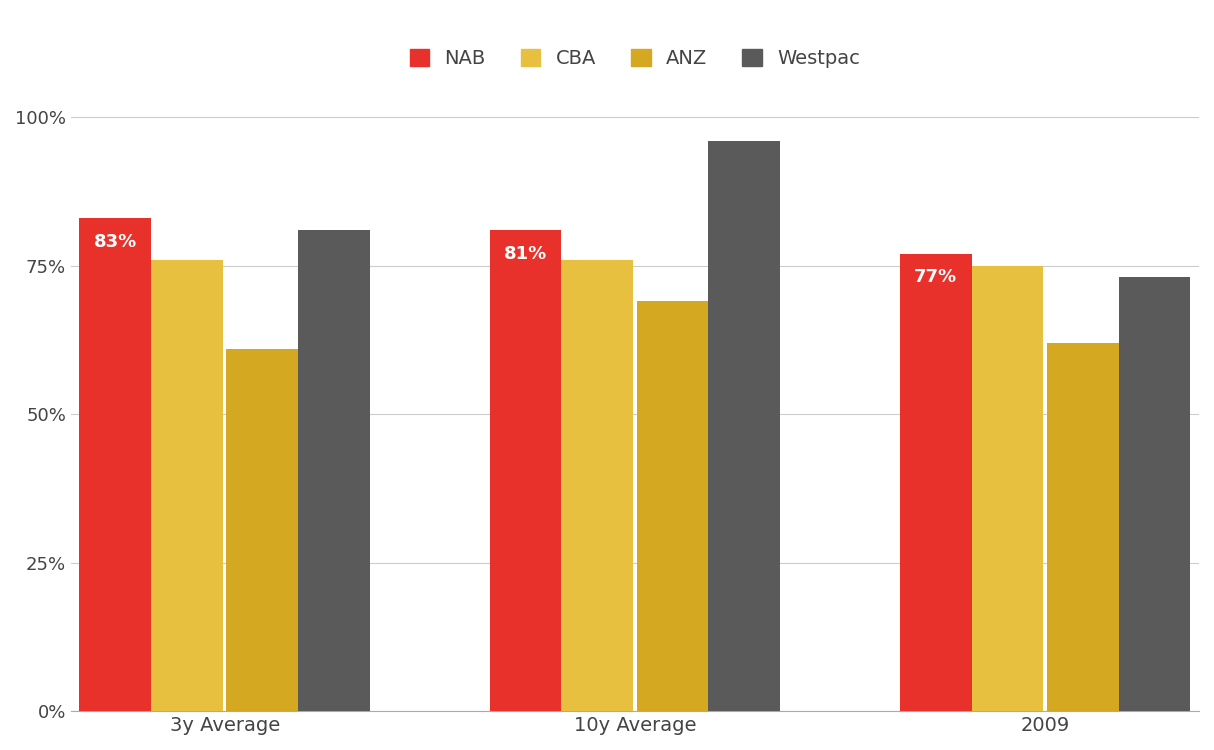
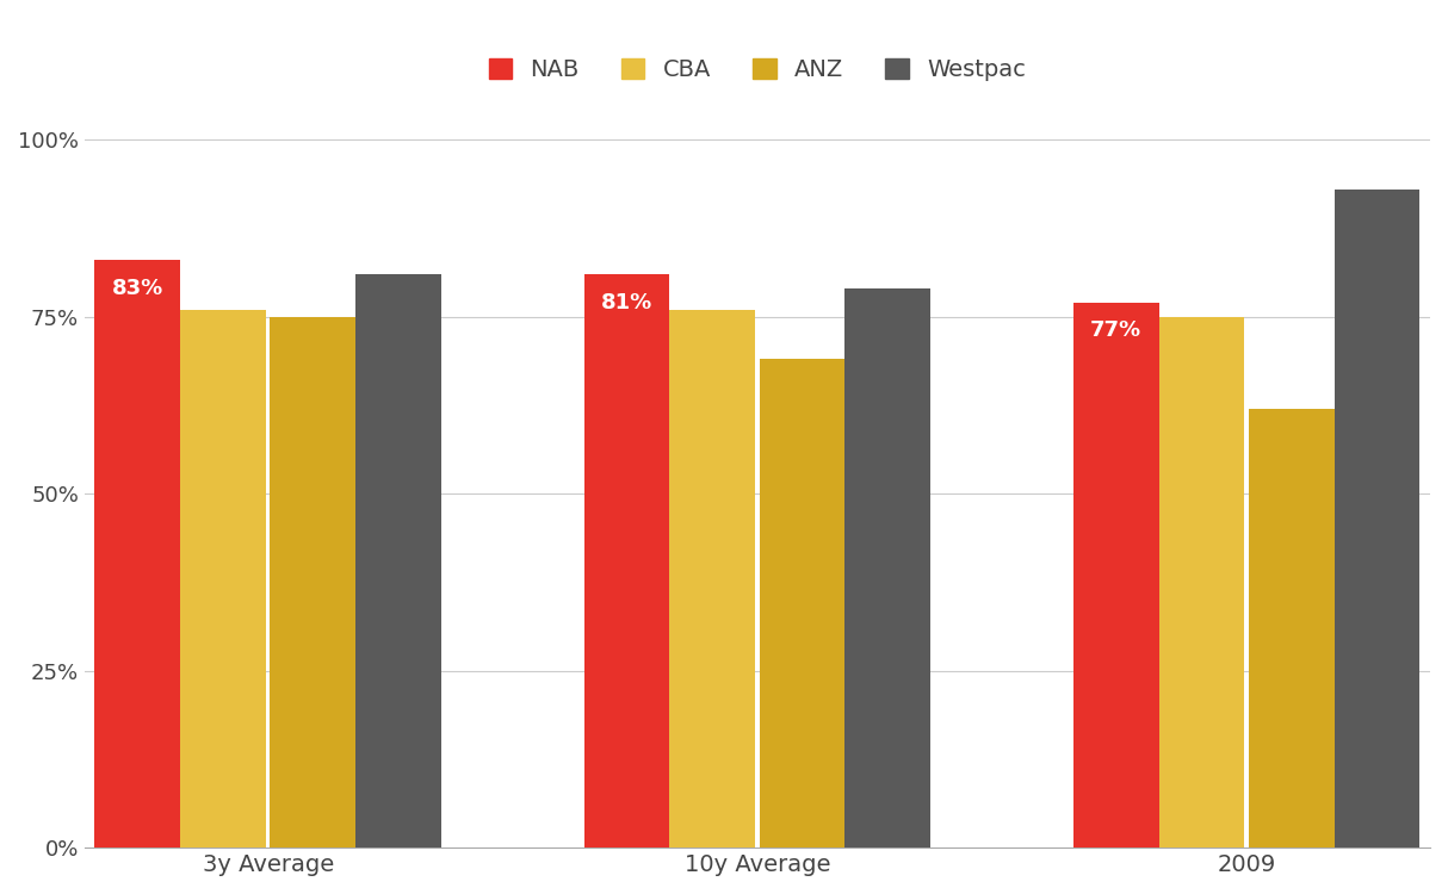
ANZ/3y Average: 61% -> 75%
Westpac/10y Average: 96% -> 79%
Westpac/2009: 73% -> 93%
